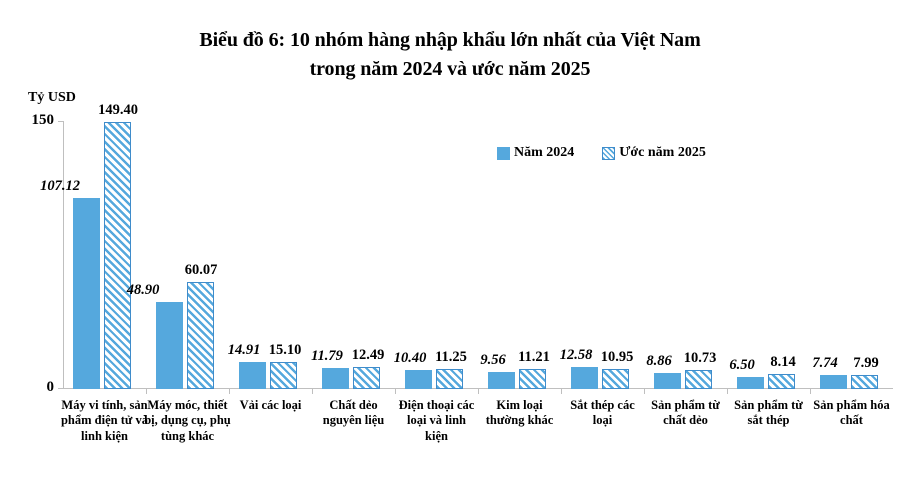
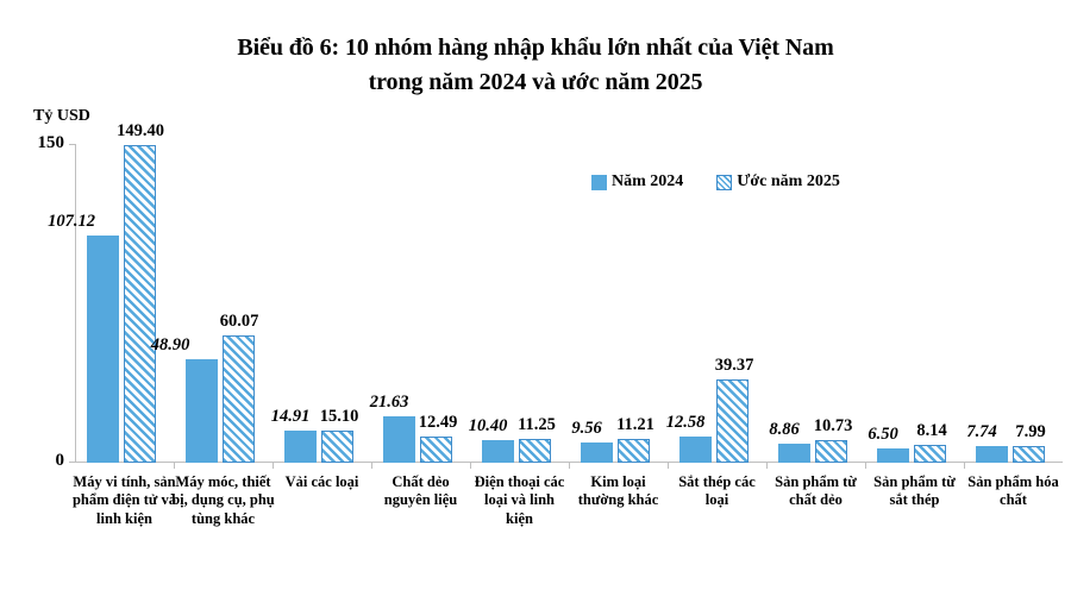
Năm 2024/Chất dẻo nguyên liệu: 11.79 -> 21.63
Ước năm 2025/Sắt thép các loại: 10.95 -> 39.37
